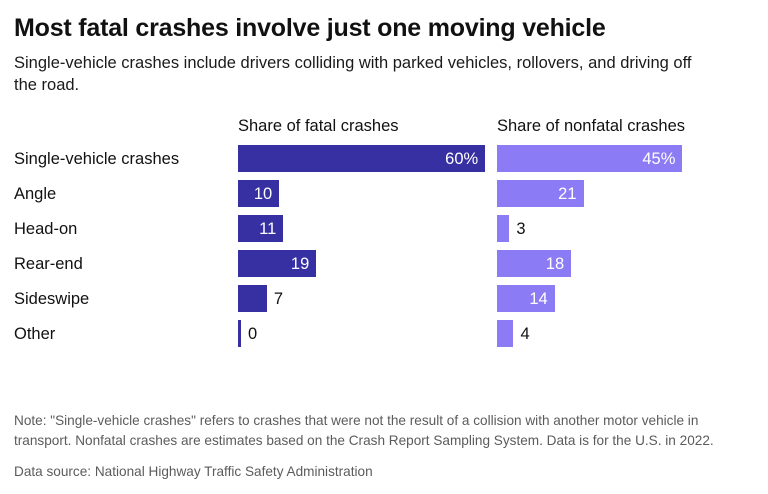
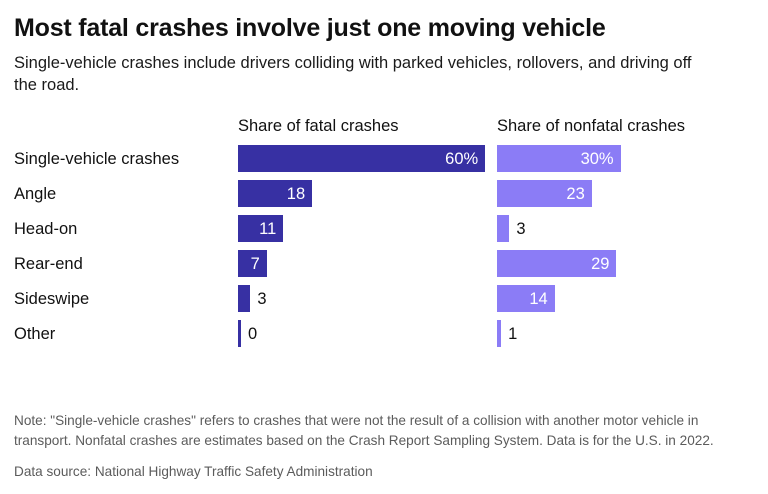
Share of nonfatal crashes/Single-vehicle crashes: 45% -> 30%
Share of fatal crashes/Angle: 10 -> 18
Share of nonfatal crashes/Angle: 21 -> 23
Share of fatal crashes/Rear-end: 19 -> 7
Share of nonfatal crashes/Rear-end: 18 -> 29
Share of fatal crashes/Sideswipe: 7 -> 3
Share of nonfatal crashes/Other: 4 -> 1
